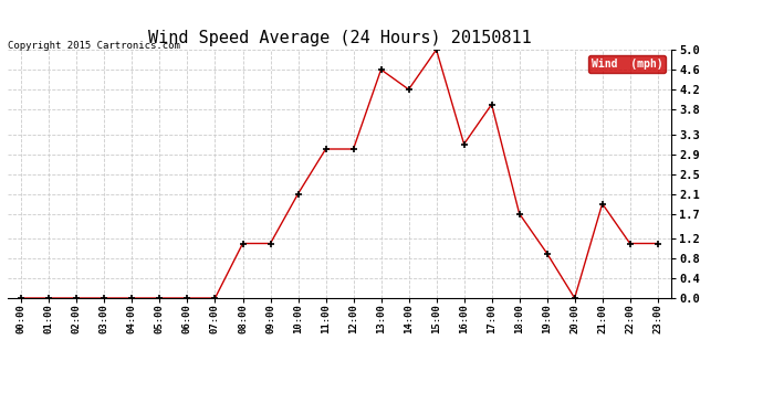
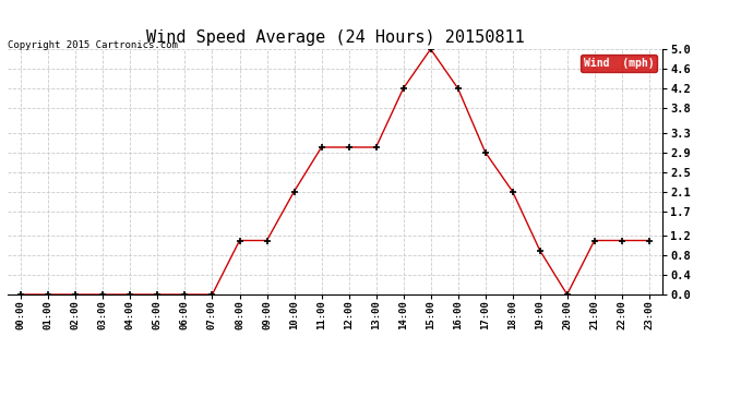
13:00: 4.6 -> 3.0
16:00: 3.1 -> 4.2
17:00: 3.9 -> 2.9
18:00: 1.7 -> 2.1
21:00: 1.9 -> 1.1
